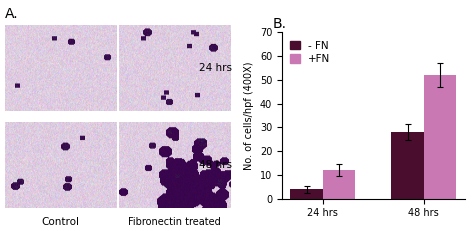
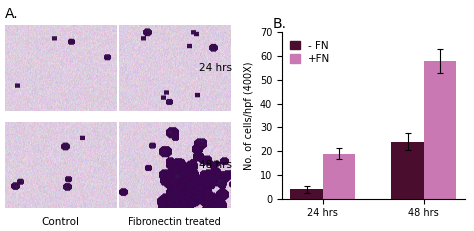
+FN/24 hrs: 12 -> 19
- FN/48 hrs: 28 -> 24
+FN/48 hrs: 52 -> 58
